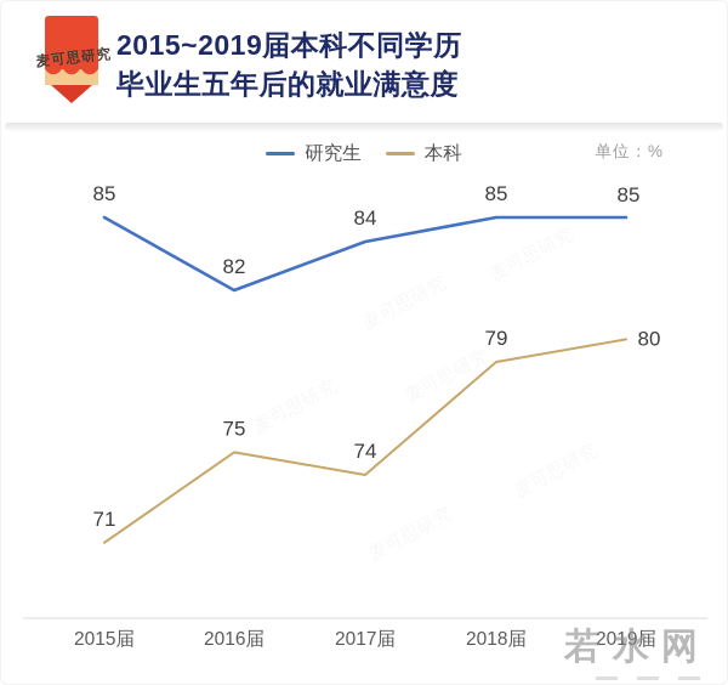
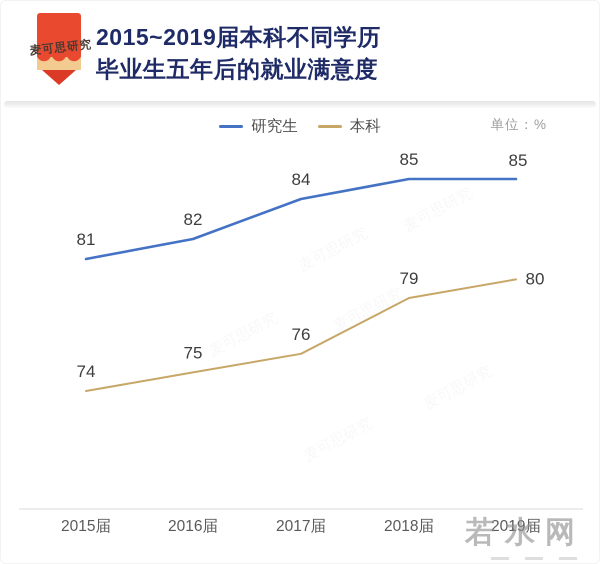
研究生/2015届: 85 -> 81
本科/2015届: 71 -> 74
本科/2017届: 74 -> 76
